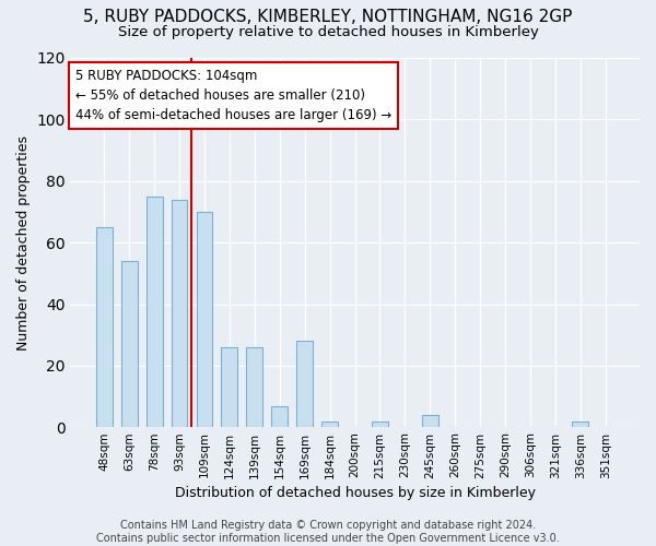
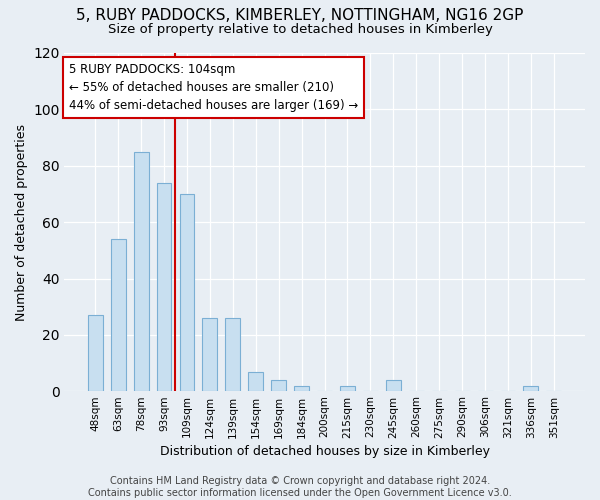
48sqm: 65 -> 27
78sqm: 75 -> 85
169sqm: 28 -> 4
